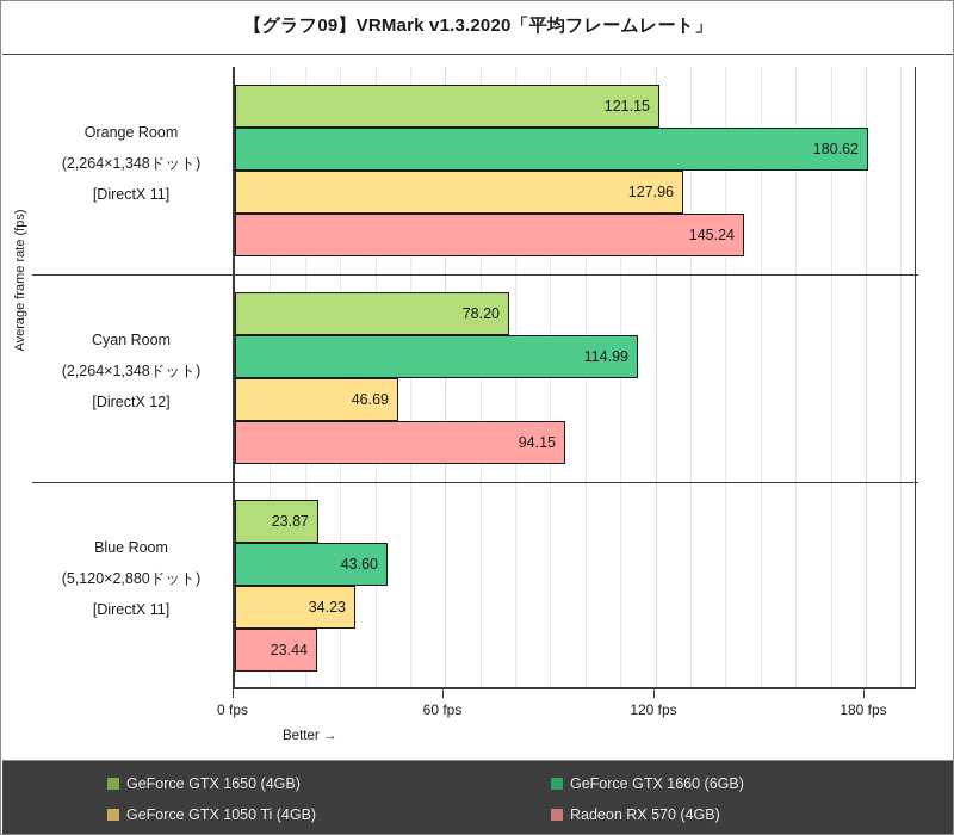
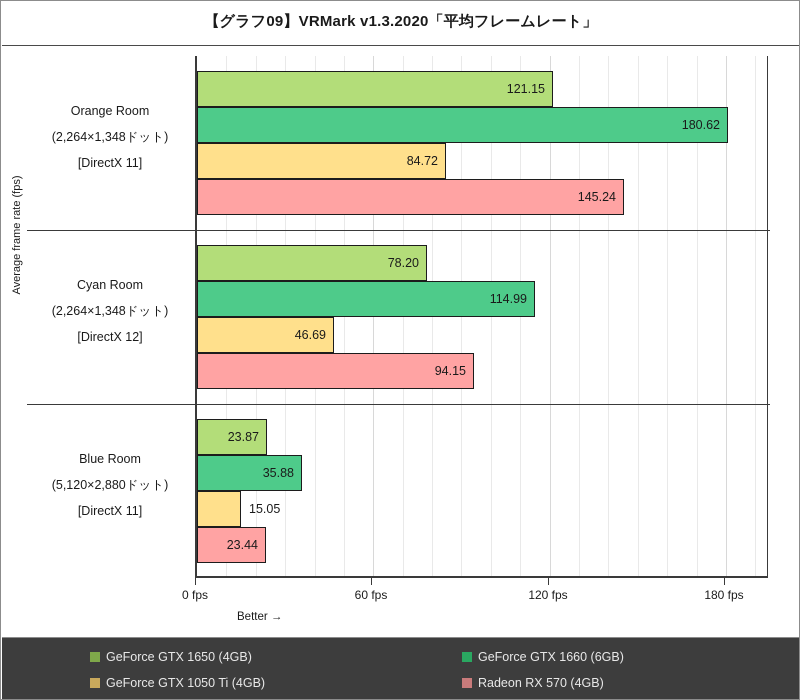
GeForce GTX 1050 Ti (4GB)/Orange Room (2,264×1,348ドット) [DirectX 11]: 127.96 -> 84.72
GeForce GTX 1660 (6GB)/Blue Room (5,120×2,880ドット) [DirectX 11]: 43.60 -> 35.88
GeForce GTX 1050 Ti (4GB)/Blue Room (5,120×2,880ドット) [DirectX 11]: 34.23 -> 15.05
